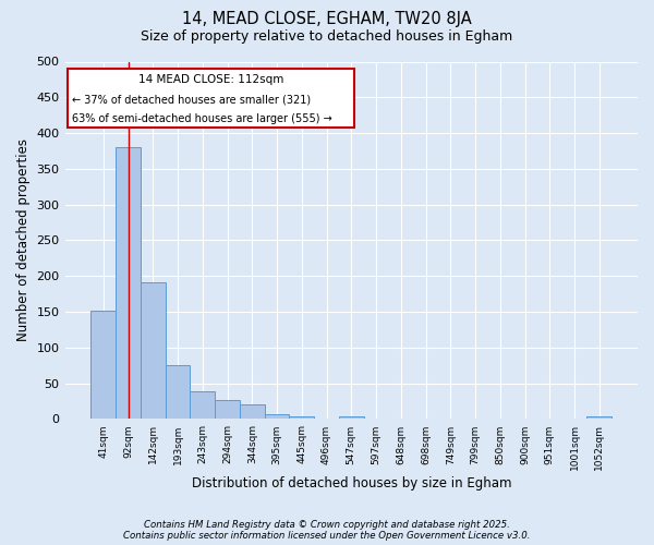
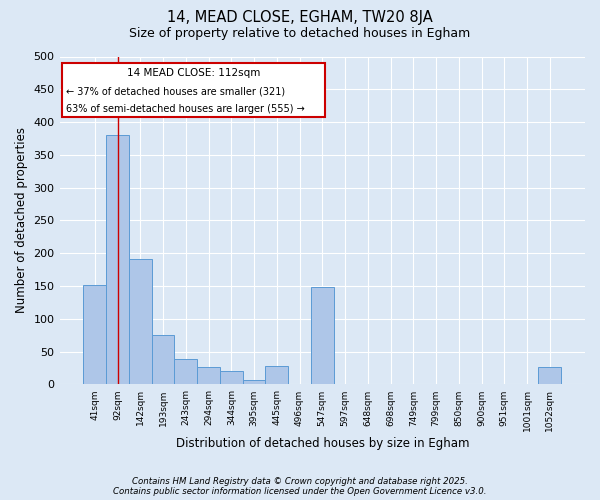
445sqm: 4 -> 28
547sqm: 3 -> 148
1052sqm: 4 -> 26
